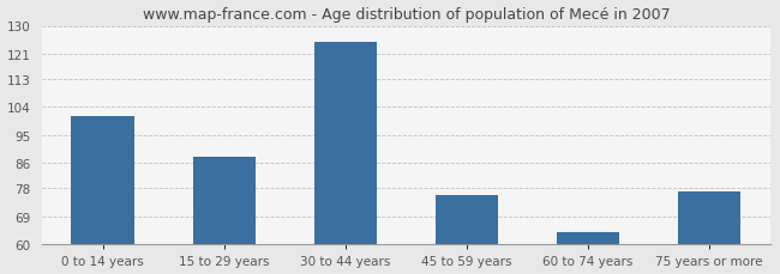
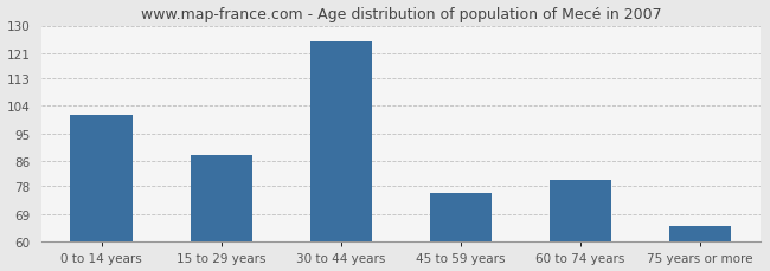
60 to 74 years: 64 -> 80
75 years or more: 77 -> 65
